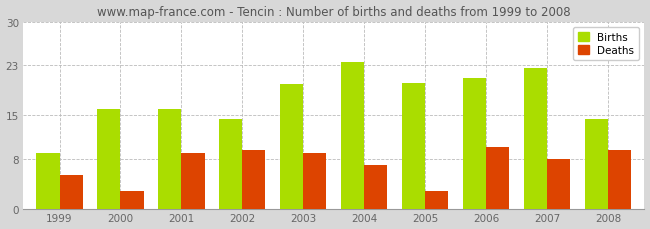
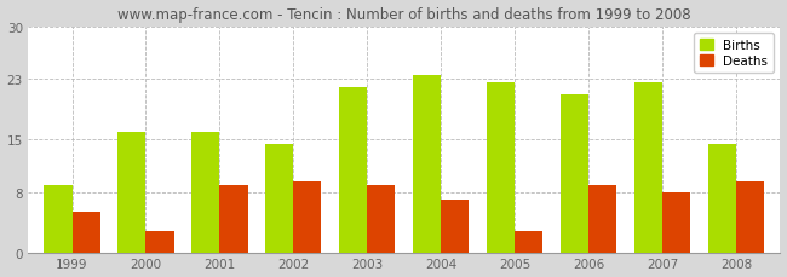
Births/2003: 20.0 -> 22.0
Births/2005: 20.2 -> 22.5
Deaths/2006: 10.0 -> 9.0
